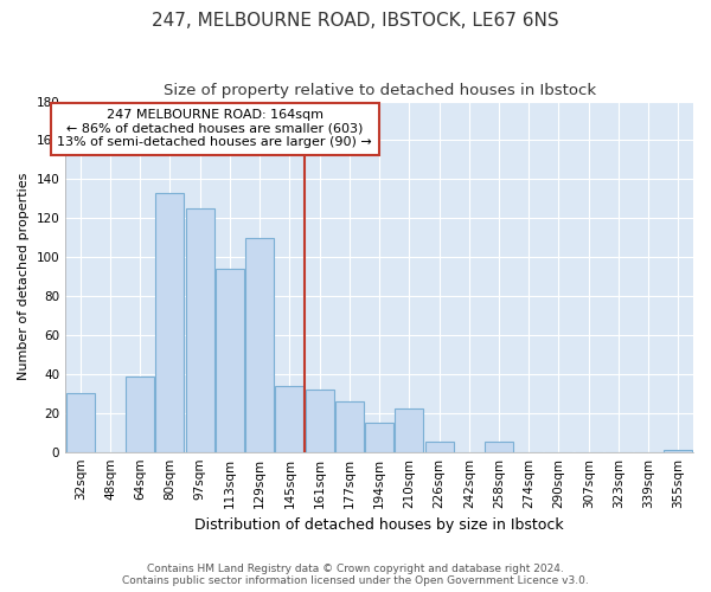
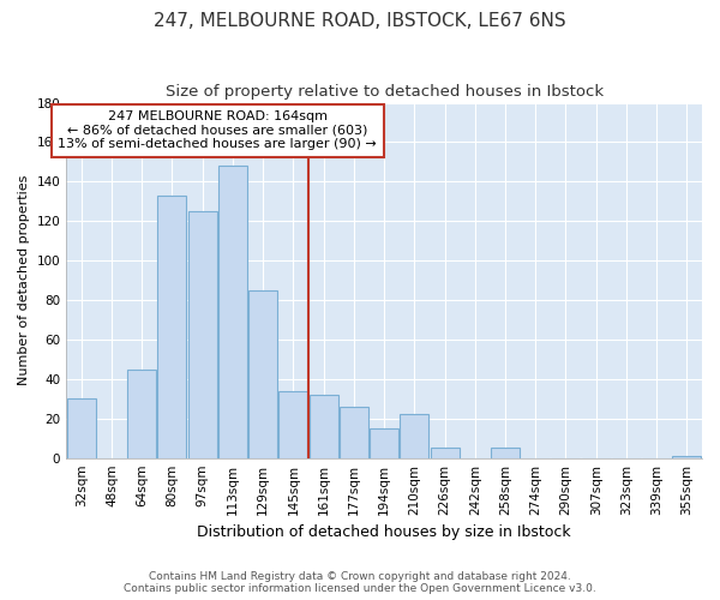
64sqm: 39 -> 45
113sqm: 94 -> 148
129sqm: 110 -> 85
